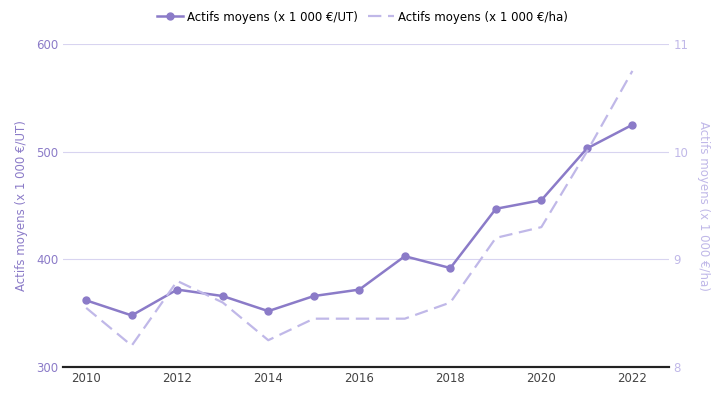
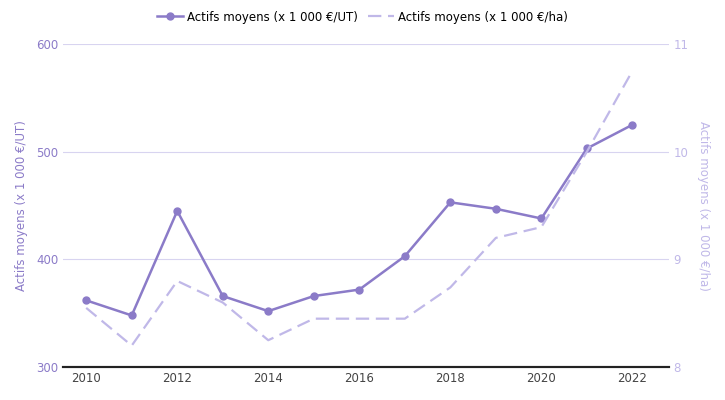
Actifs moyens (x 1 000 €/UT)/2012: 372 -> 445
Actifs moyens (x 1 000 €/UT)/2018: 392 -> 453
Actifs moyens (x 1 000 €/ha)/2018: 8.60 -> 8.74
Actifs moyens (x 1 000 €/UT)/2020: 455 -> 438
